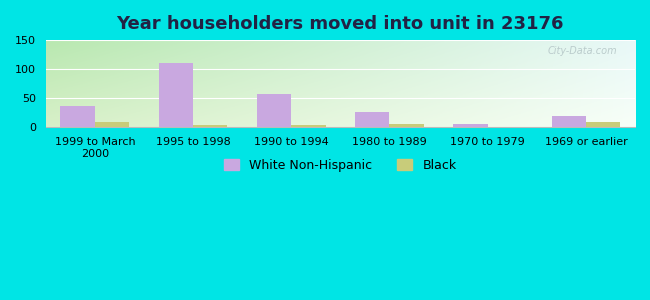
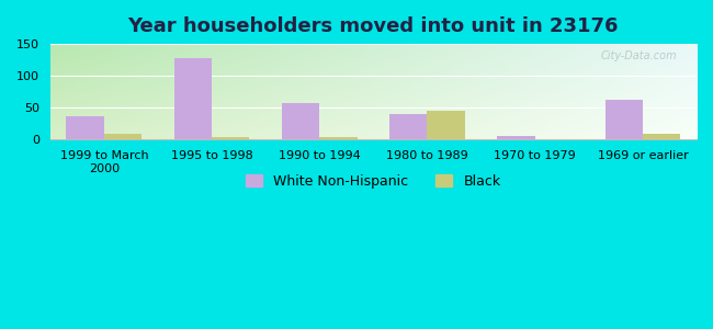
White Non-Hispanic/1995 to 1998: 110 -> 128
White Non-Hispanic/1980 to 1989: 26 -> 40
Black/1980 to 1989: 6 -> 46
White Non-Hispanic/1969 or earlier: 20 -> 62
